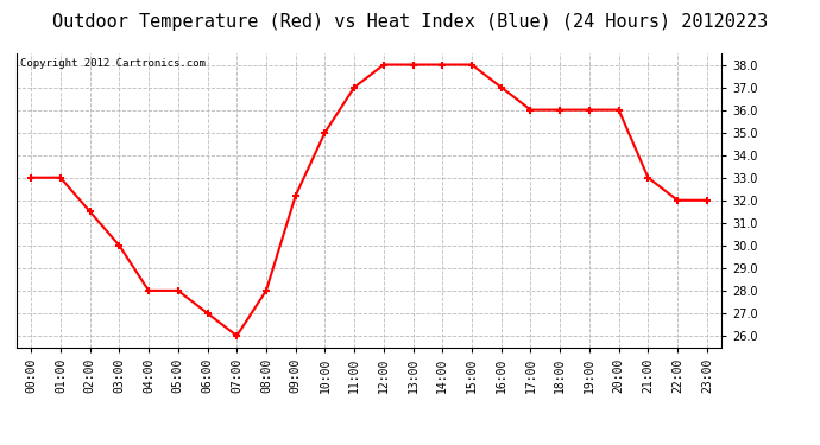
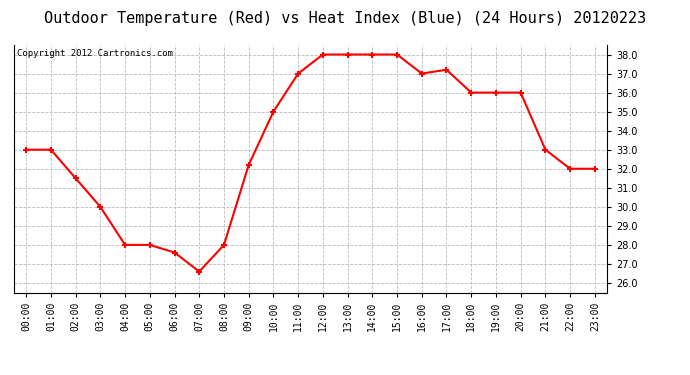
06:00: 27.0 -> 27.6
07:00: 26.0 -> 26.6
17:00: 36.0 -> 37.2
